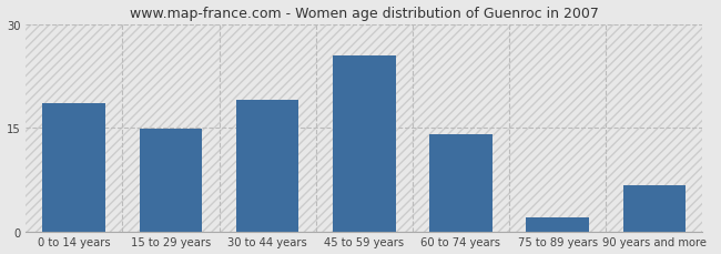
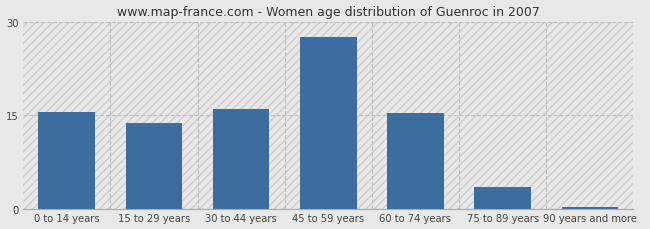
0 to 14 years: 18.6 -> 15.5
15 to 29 years: 14.8 -> 13.8
30 to 44 years: 19.0 -> 16.0
45 to 59 years: 25.4 -> 27.5
60 to 74 years: 14.0 -> 15.3
75 to 89 years: 2.0 -> 3.5
90 years and more: 6.6 -> 0.2
